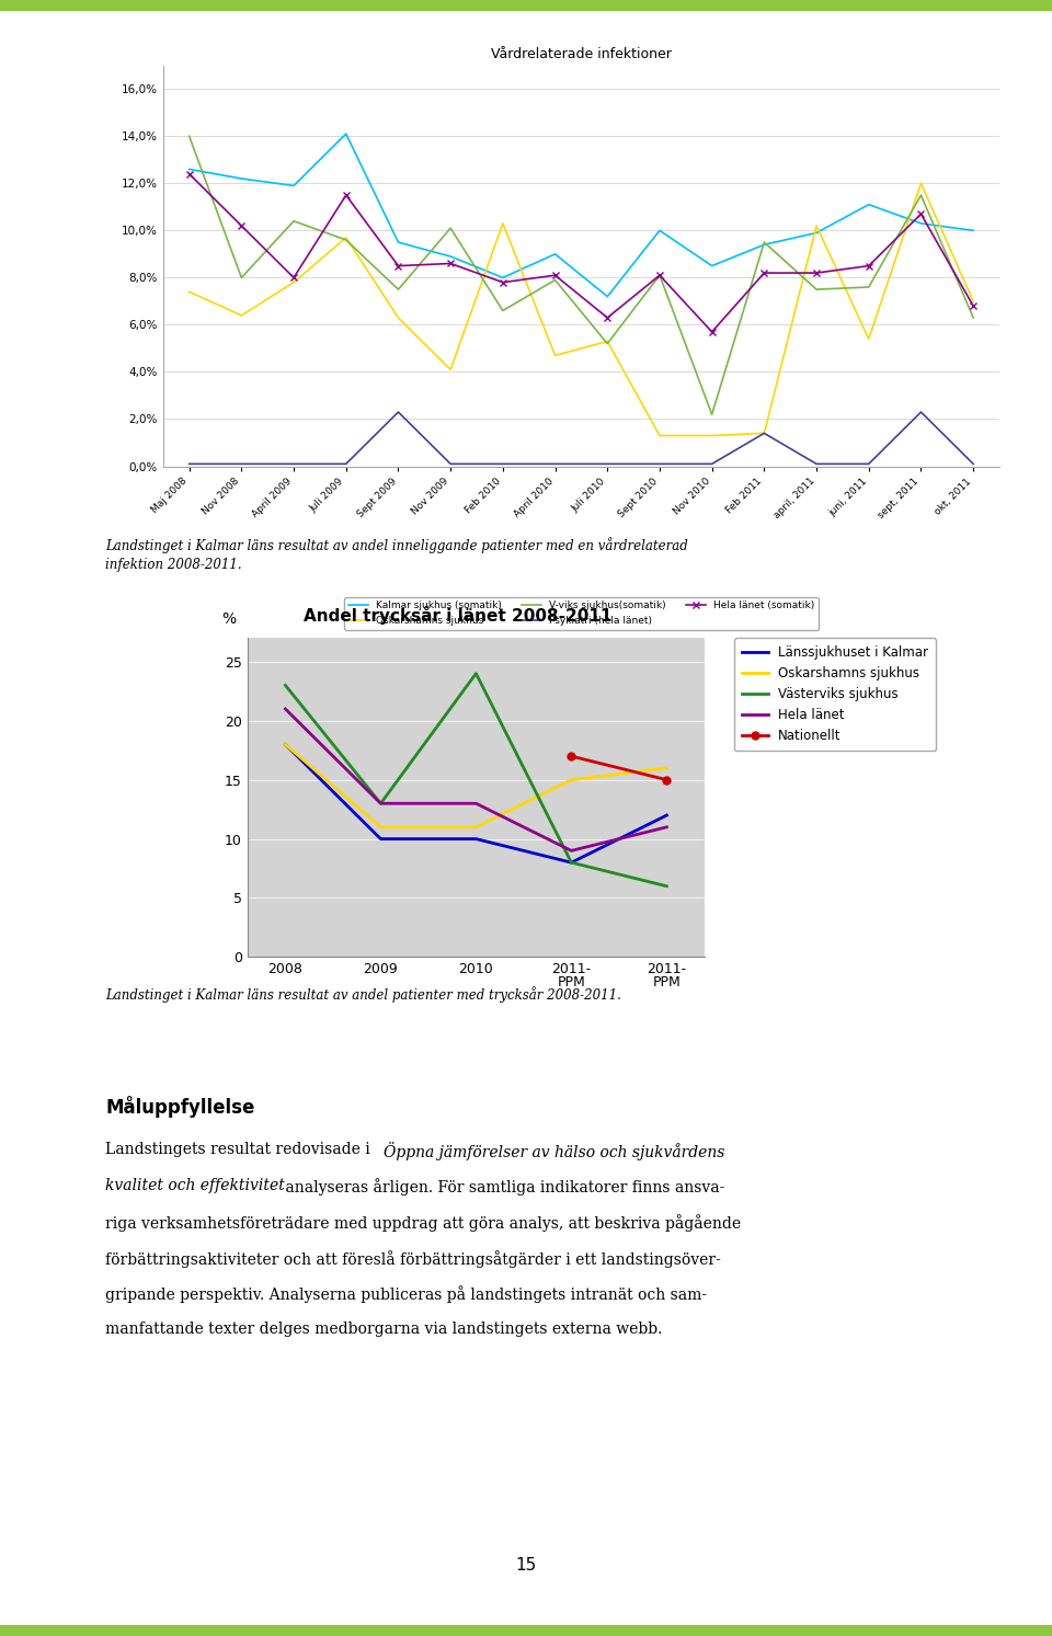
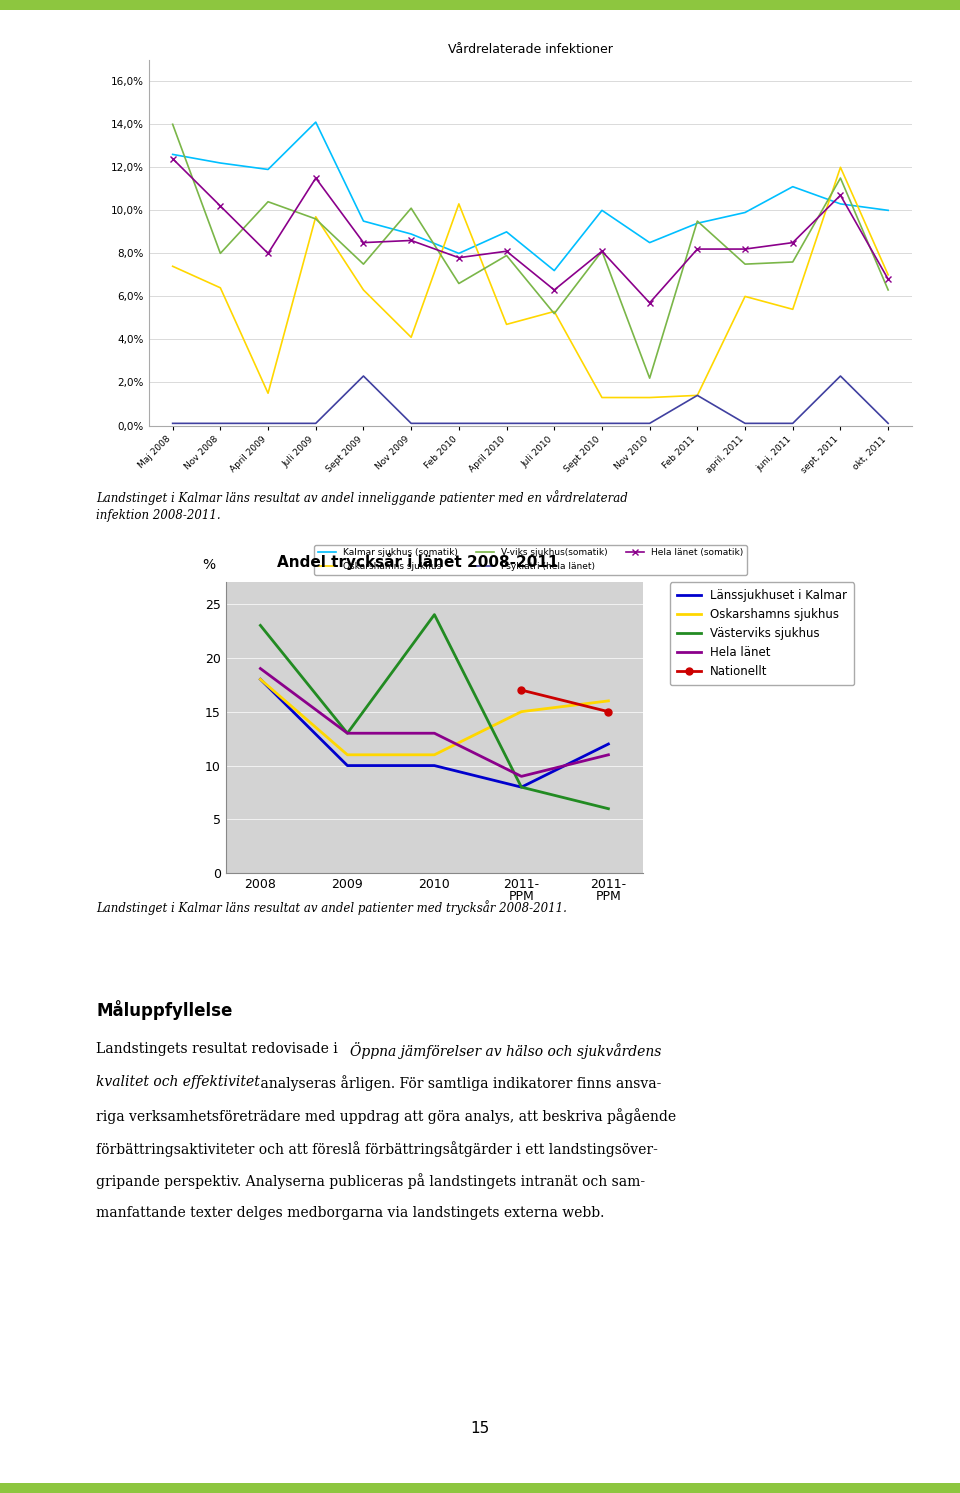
Vårdrelaterade infektioner/Oskarshamns sjukhus/April 2009: 7,8% -> 1,5%
Vårdrelaterade infektioner/Oskarshamns sjukhus/april, 2011: 10,2% -> 6,0%
Hela länet/2008: 21 -> 19
